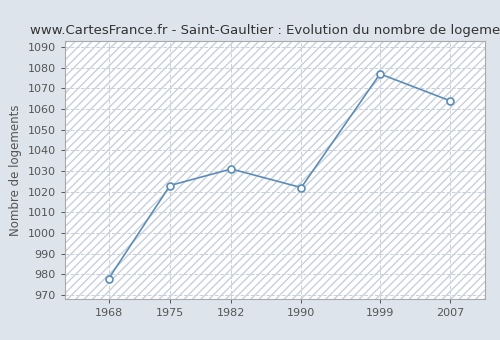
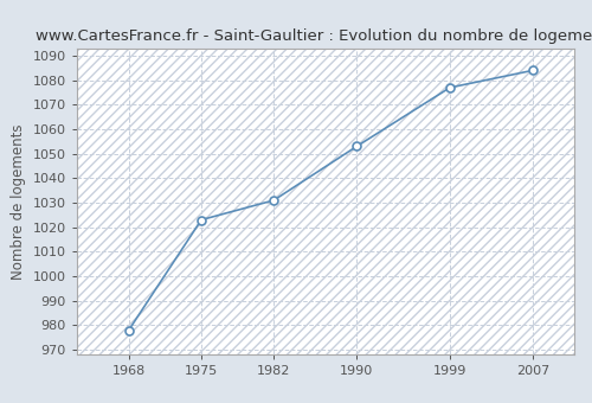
1990: 1022 -> 1053
2007: 1064 -> 1084
